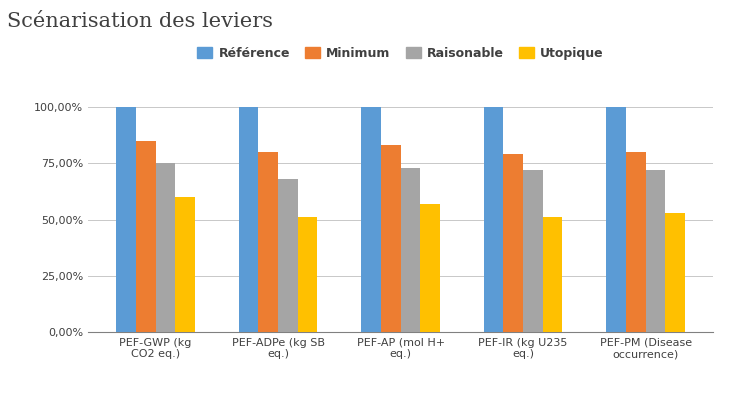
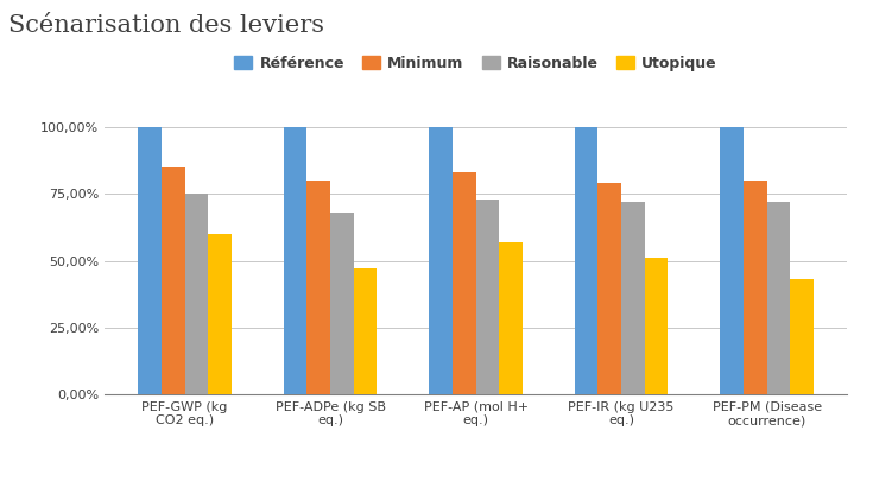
Utopique/PEF-ADPe (kg SB eq.): 51% -> 47%
Utopique/PEF-PM (Disease occurrence): 53% -> 43%
